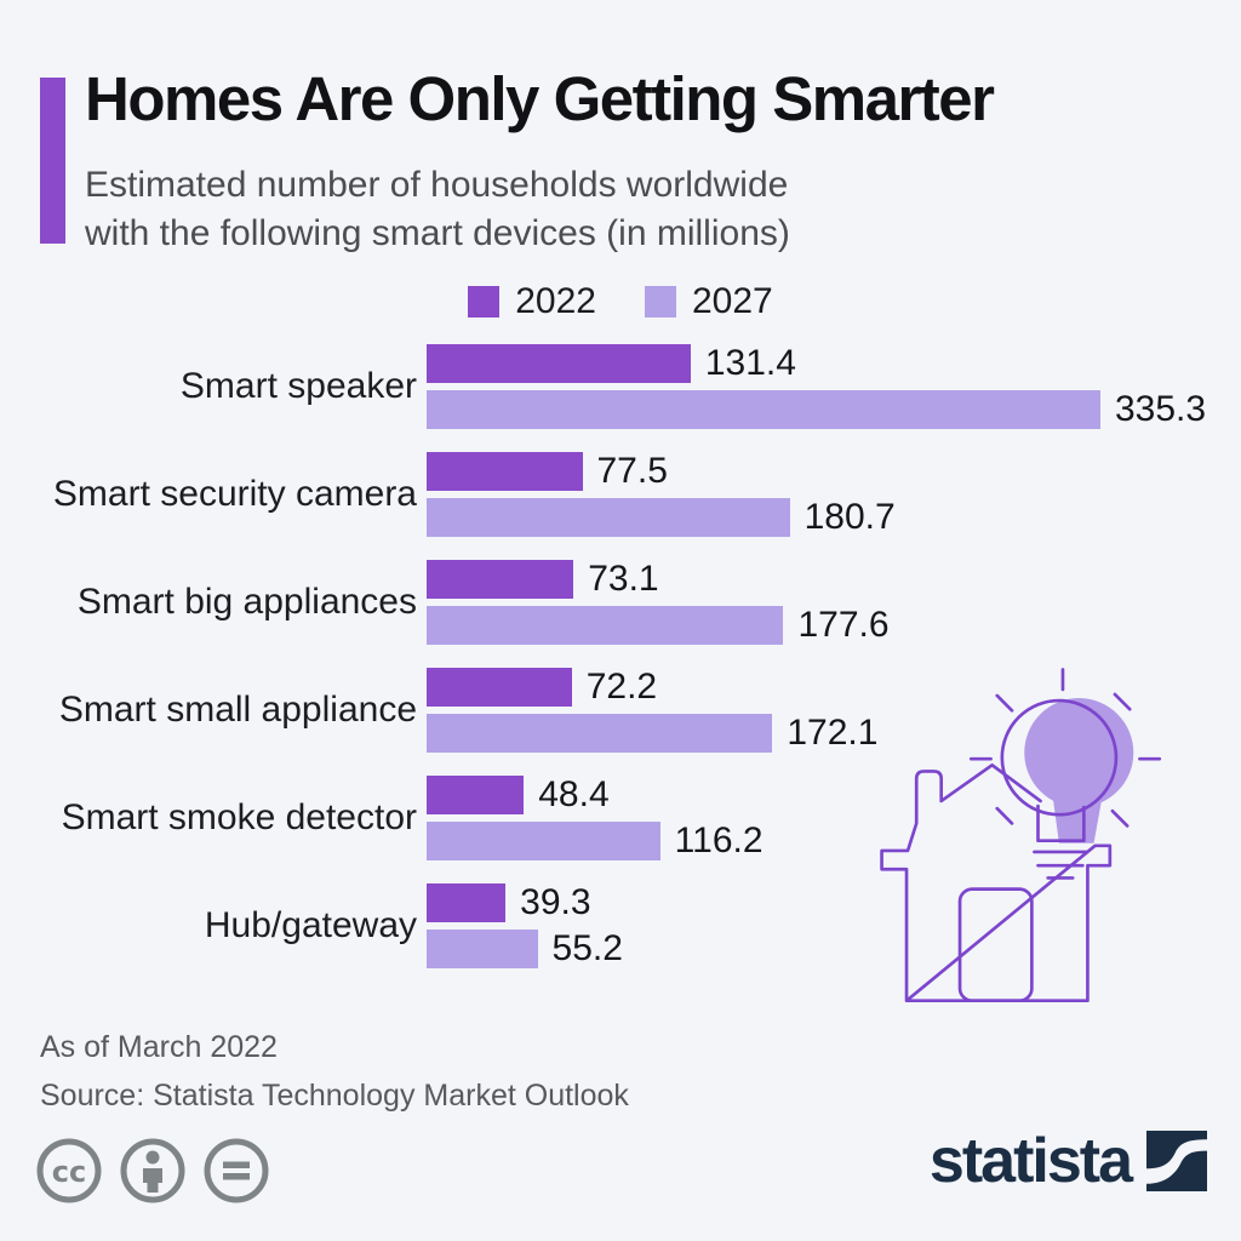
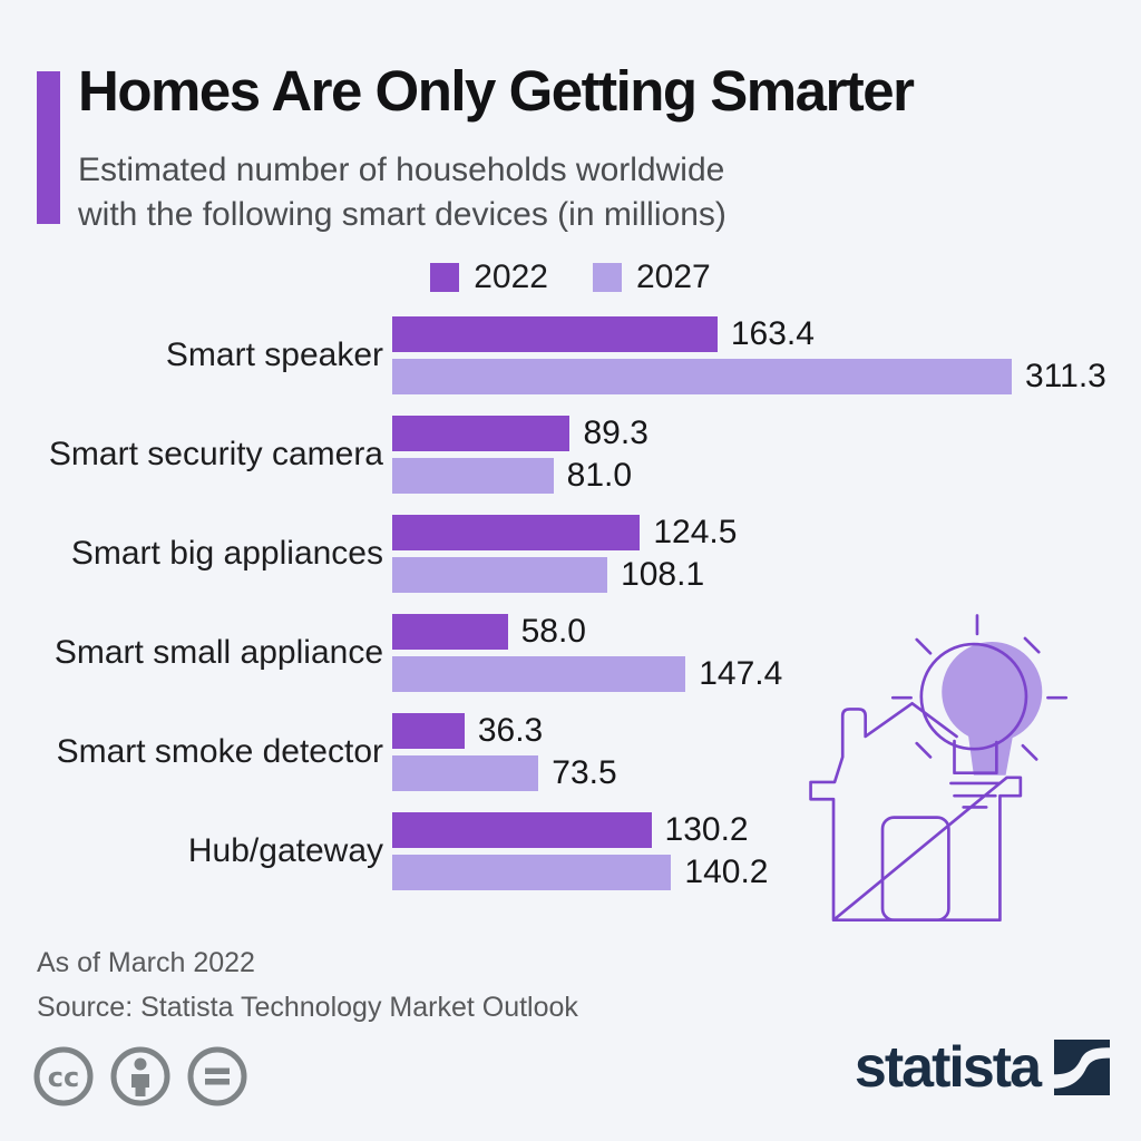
2022/Smart speaker: 131.4 -> 163.4
2027/Smart speaker: 335.3 -> 311.3
2022/Smart security camera: 77.5 -> 89.3
2027/Smart security camera: 180.7 -> 81.0
2022/Smart big appliances: 73.1 -> 124.5
2027/Smart big appliances: 177.6 -> 108.1
2022/Smart small appliance: 72.2 -> 58.0
2027/Smart small appliance: 172.1 -> 147.4
2022/Smart smoke detector: 48.4 -> 36.3
2027/Smart smoke detector: 116.2 -> 73.5
2022/Hub/gateway: 39.3 -> 130.2
2027/Hub/gateway: 55.2 -> 140.2
